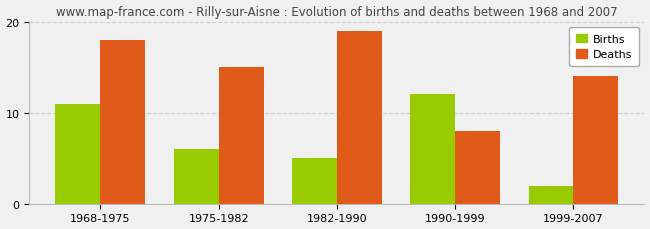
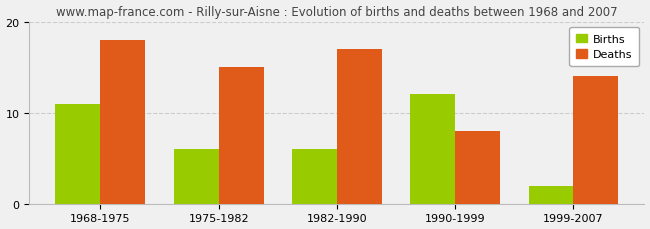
Births/1982-1990: 5 -> 6
Deaths/1982-1990: 19 -> 17
